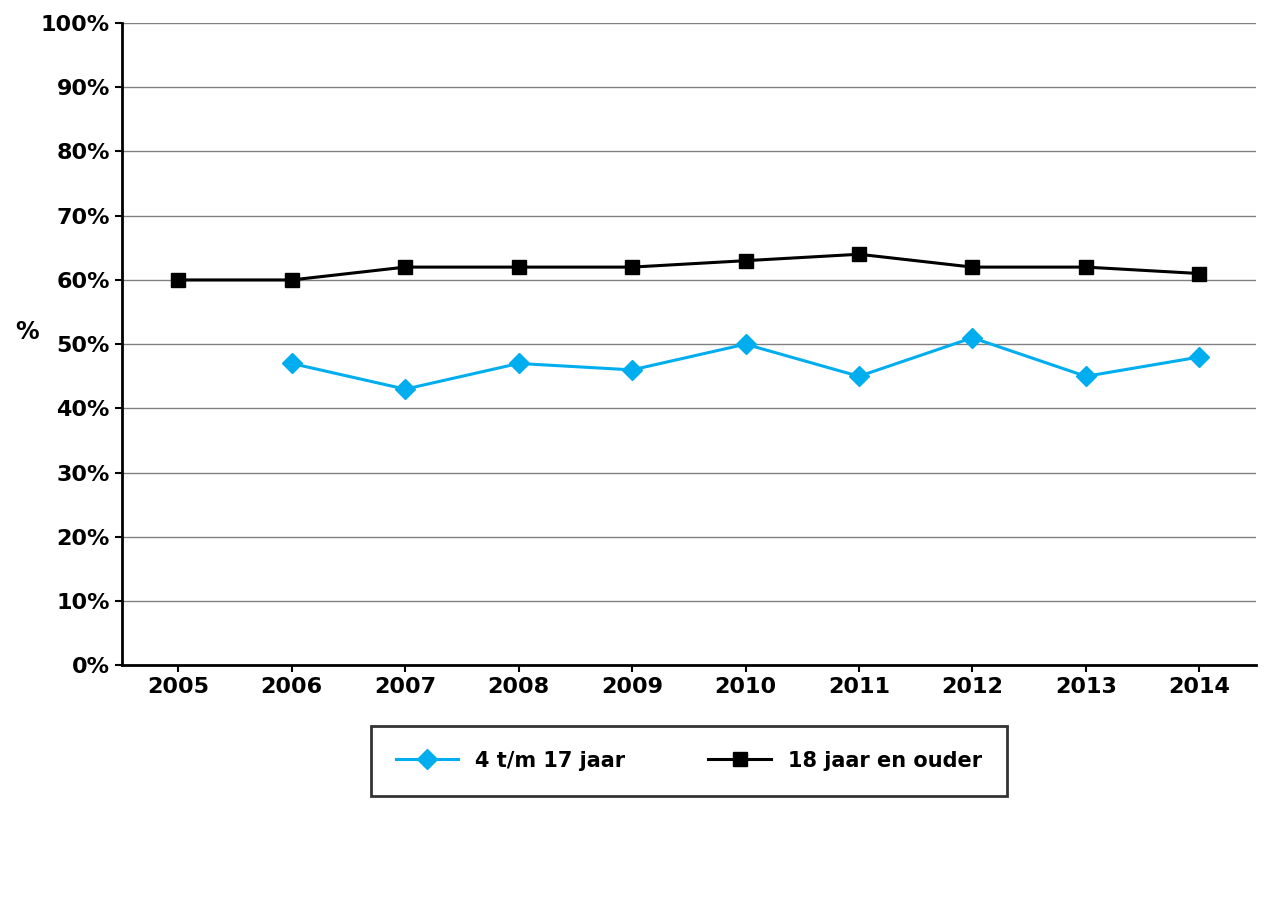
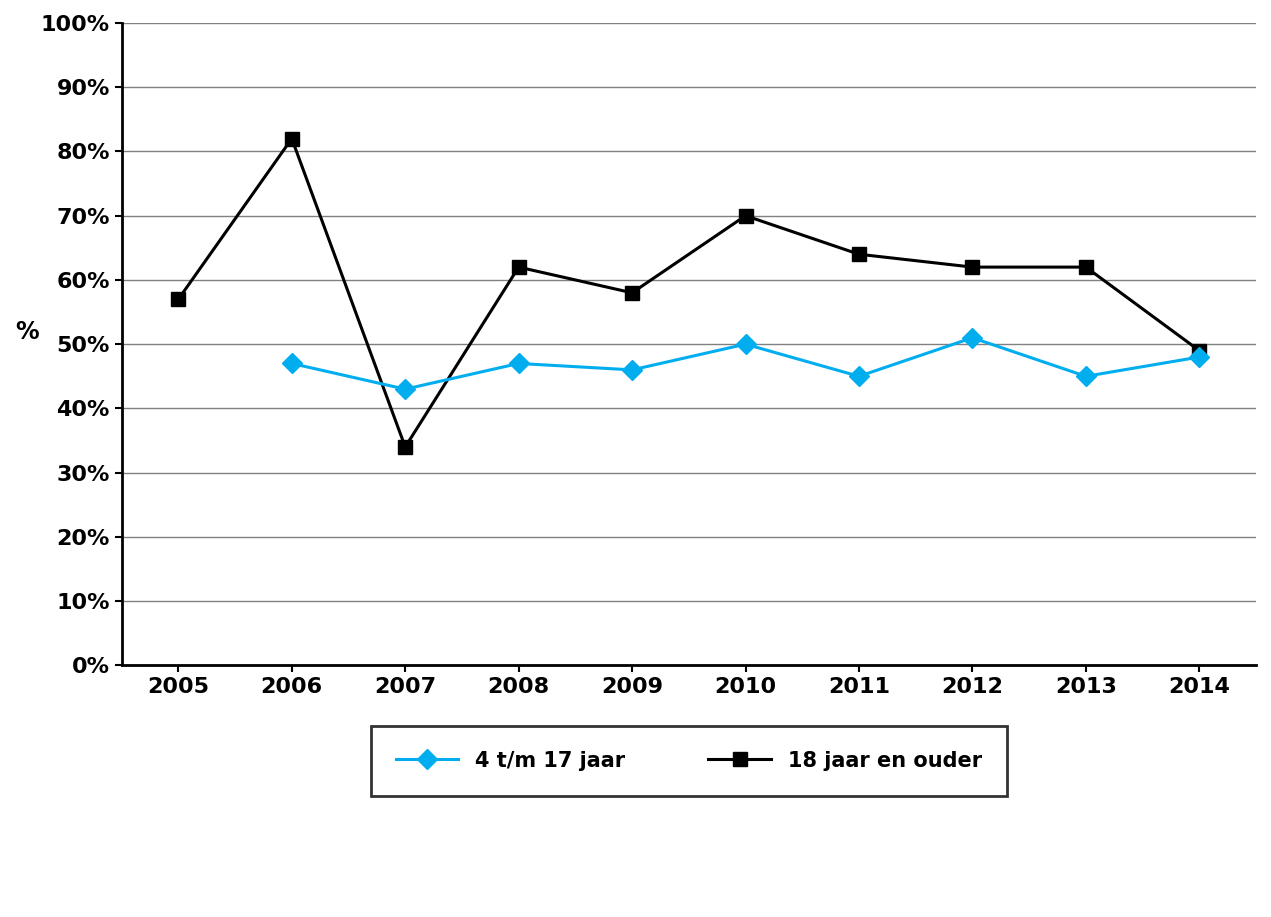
18 jaar en ouder/2005: 60% -> 57%
18 jaar en ouder/2006: 60% -> 82%
18 jaar en ouder/2007: 62% -> 34%
18 jaar en ouder/2009: 62% -> 58%
18 jaar en ouder/2010: 63% -> 70%
18 jaar en ouder/2014: 61% -> 49%
